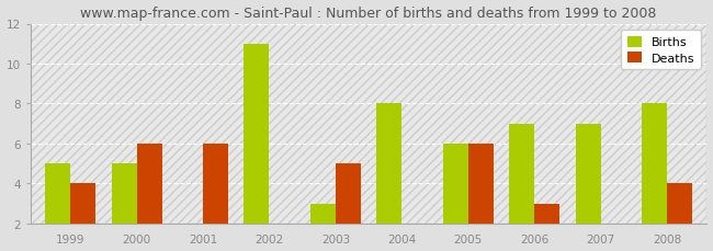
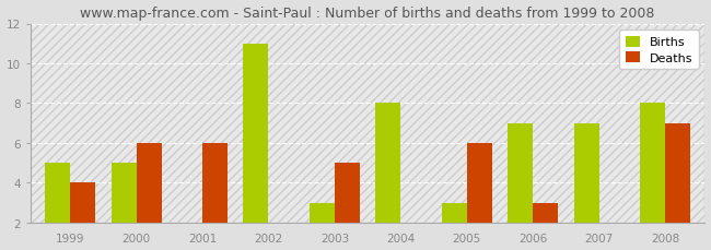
Births/2005: 6 -> 3
Deaths/2008: 4 -> 7
